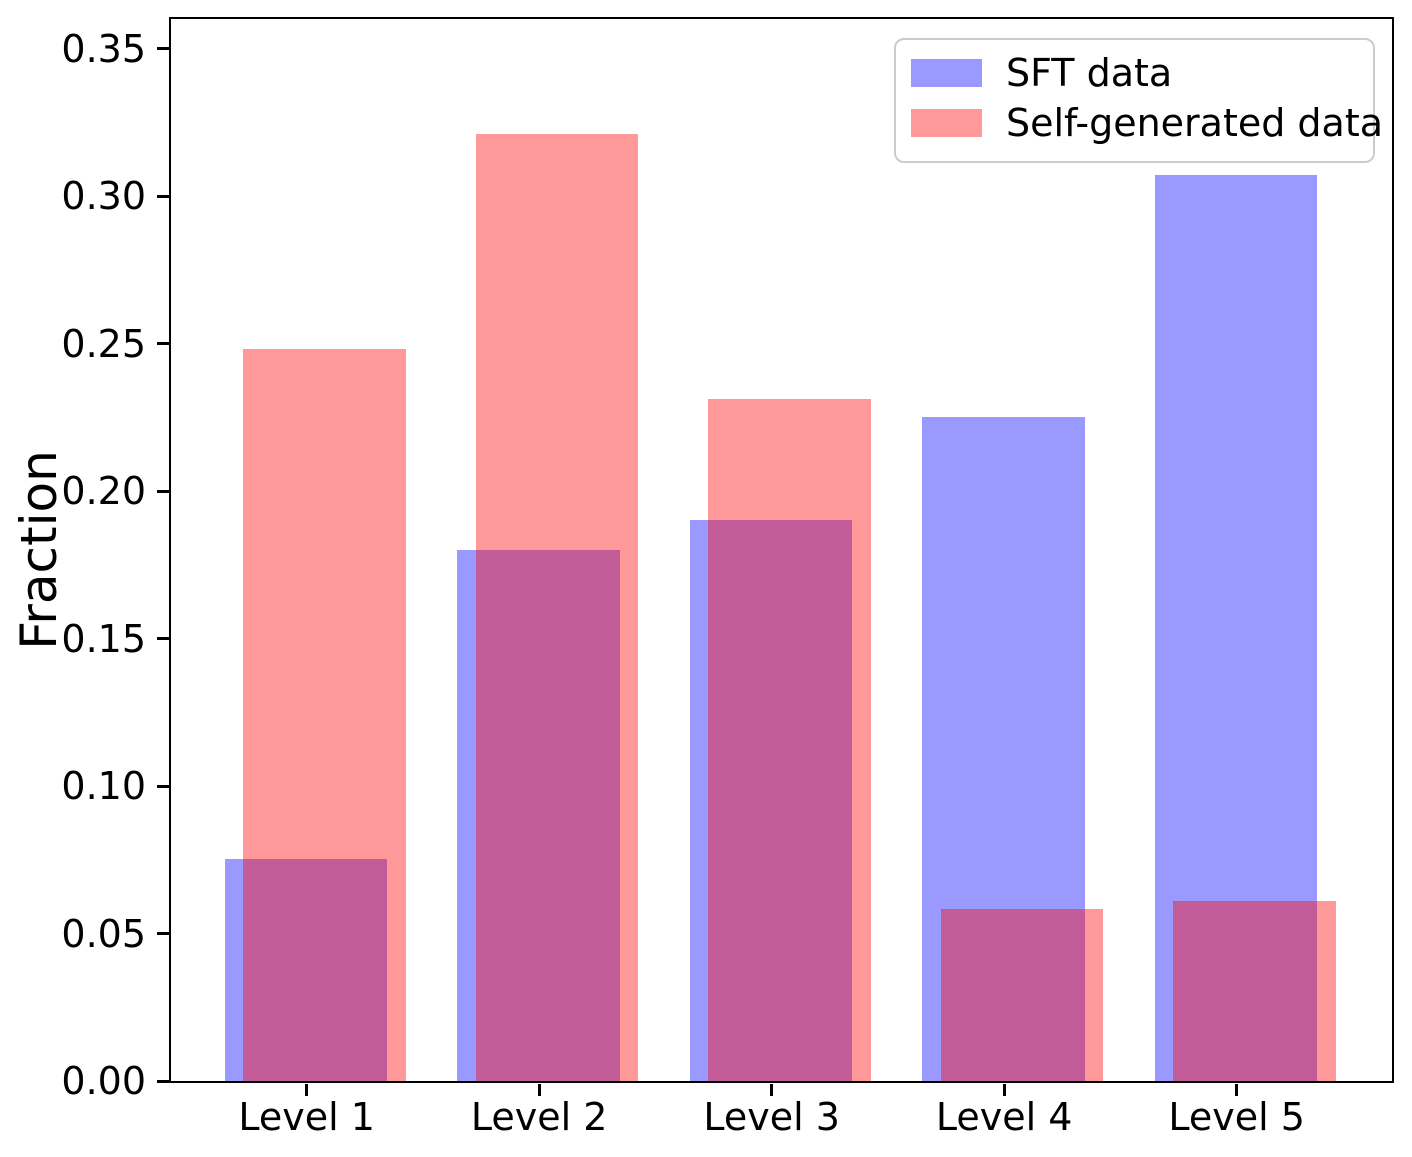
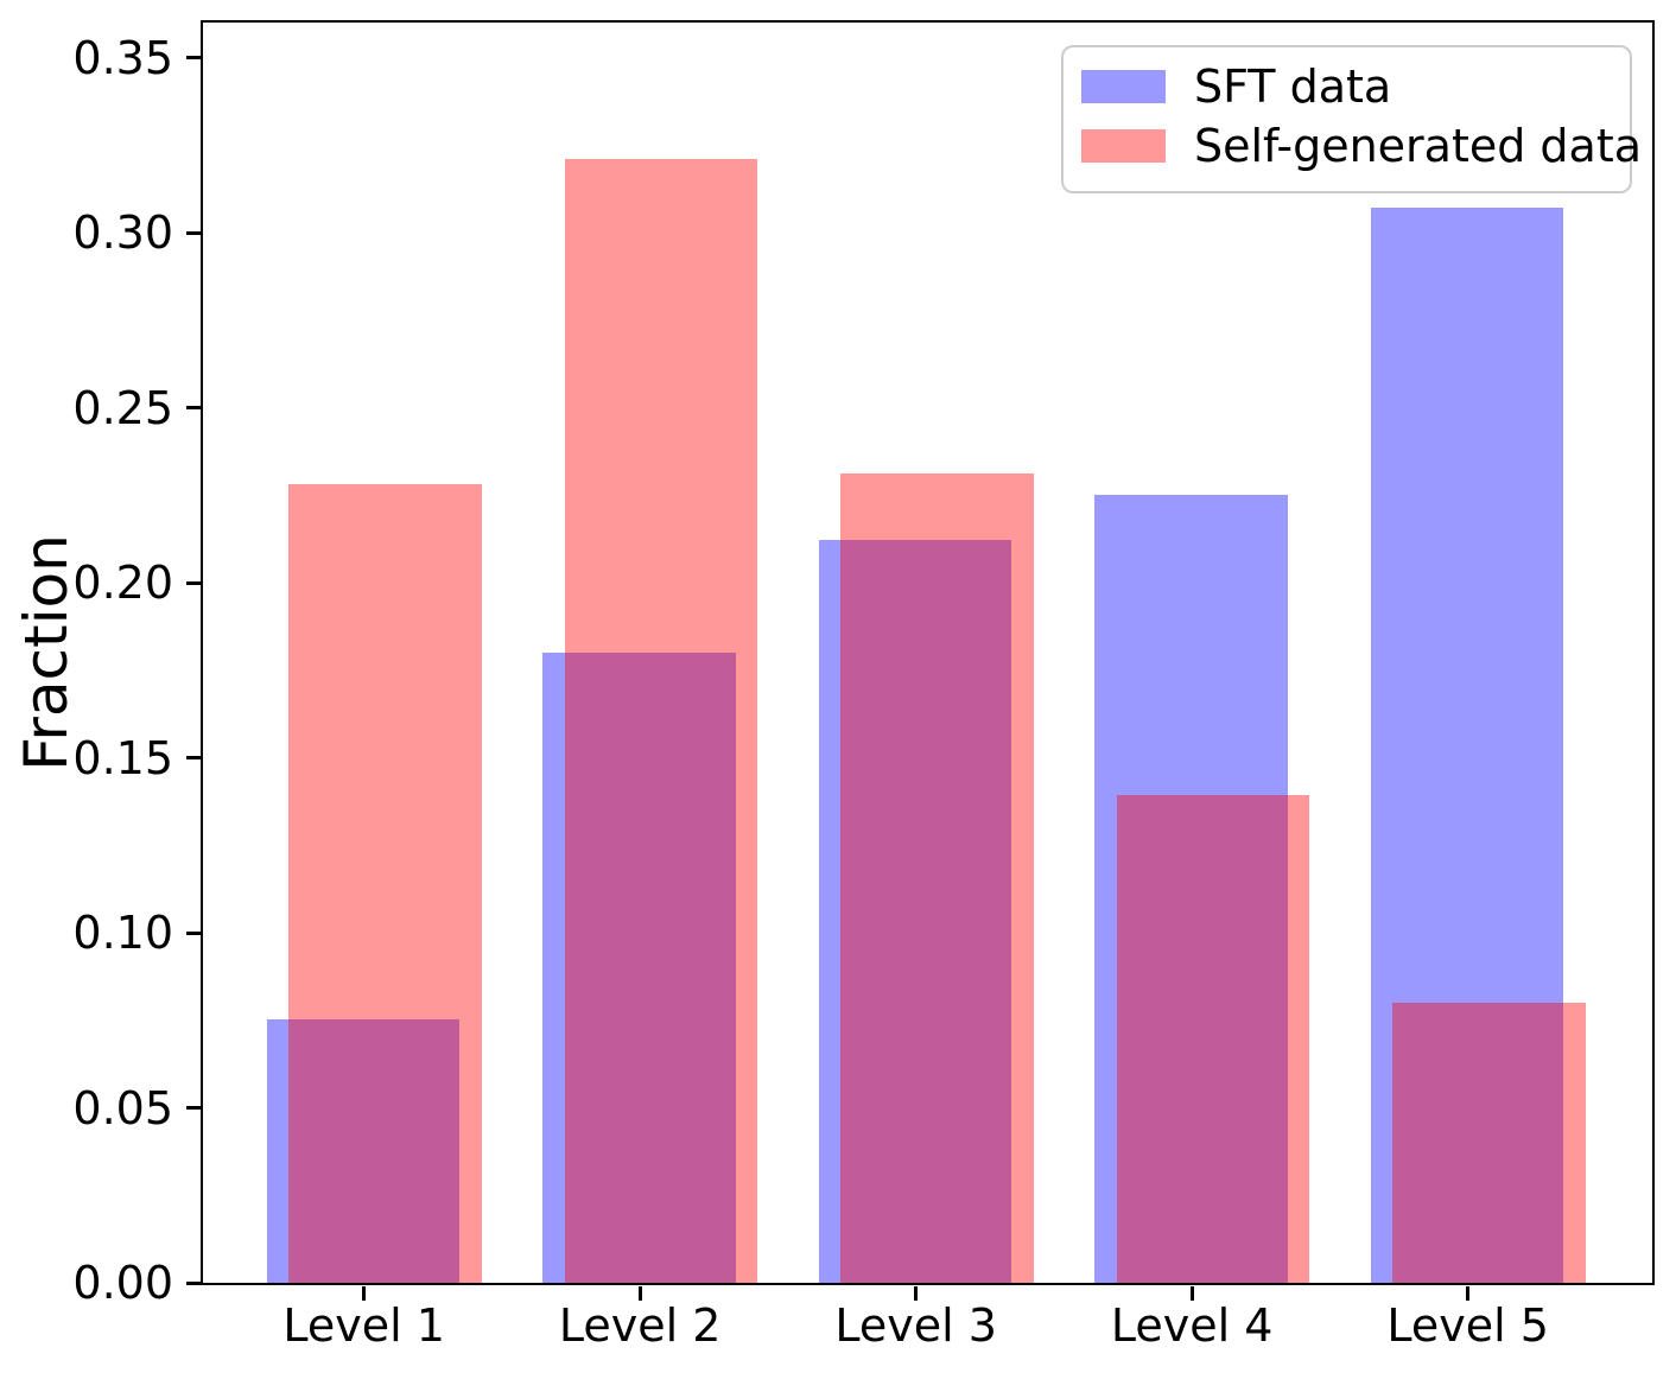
Self-generated data/Level 1: 0.248 -> 0.228
SFT data/Level 3: 0.190 -> 0.212
Self-generated data/Level 4: 0.058 -> 0.139
Self-generated data/Level 5: 0.061 -> 0.080
